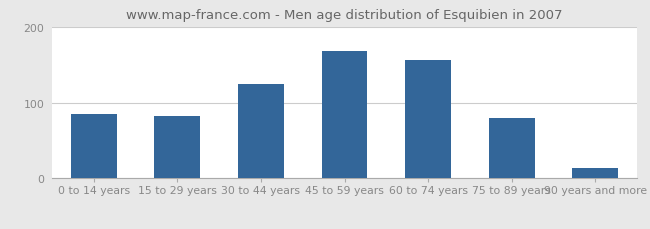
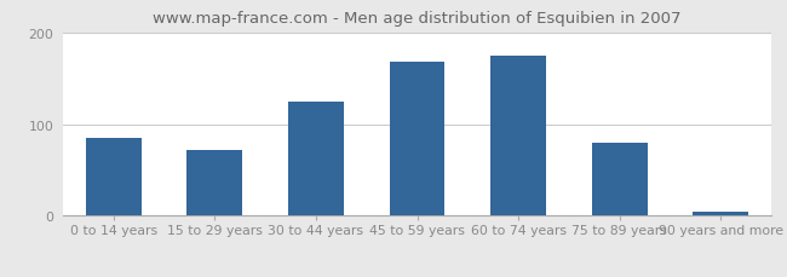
15 to 29 years: 82 -> 72
60 to 74 years: 156 -> 174
90 years and more: 14 -> 5
